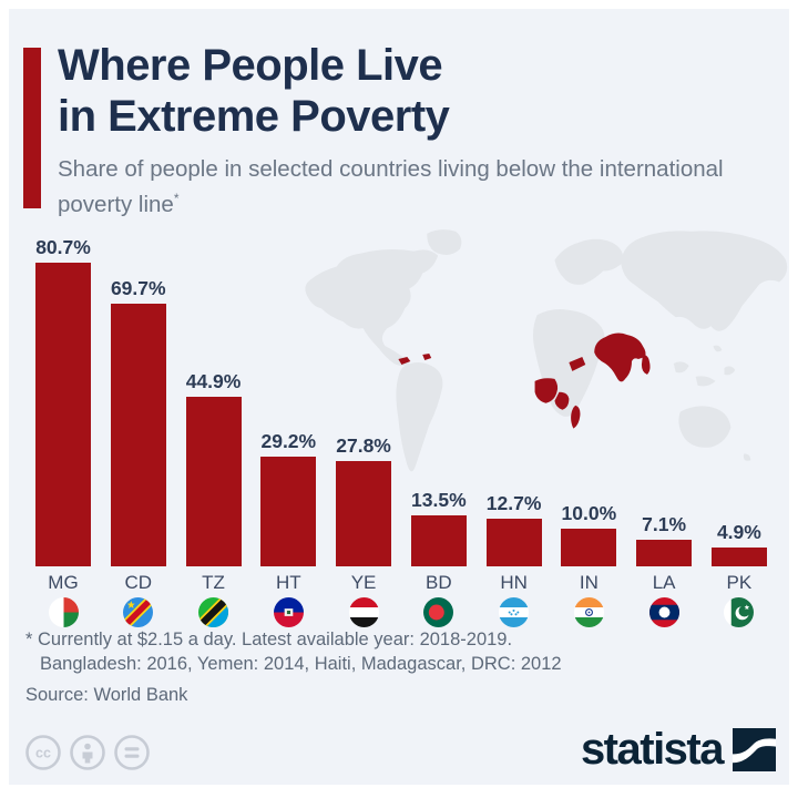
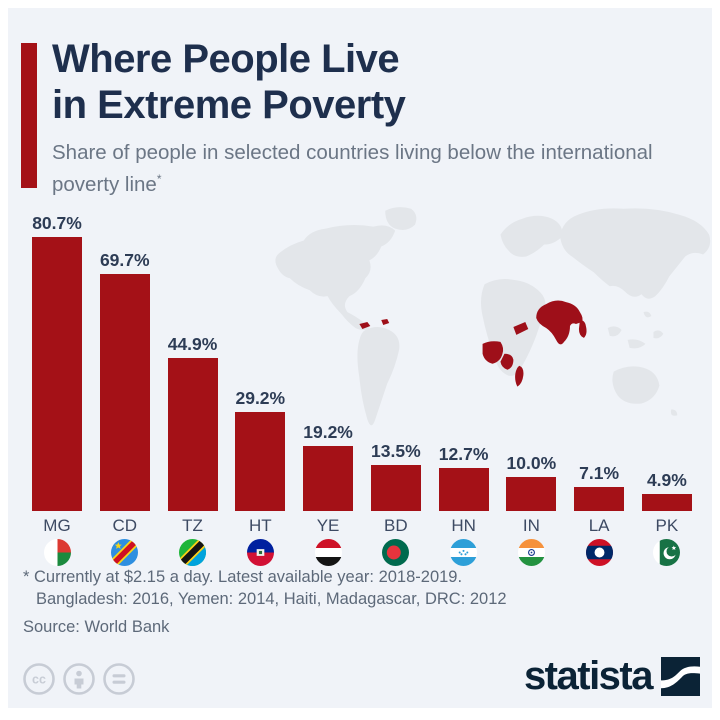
YE: 27.8% -> 19.2%
